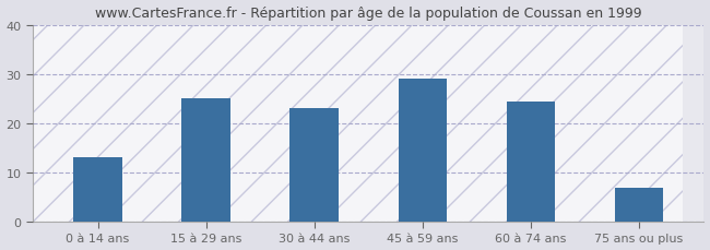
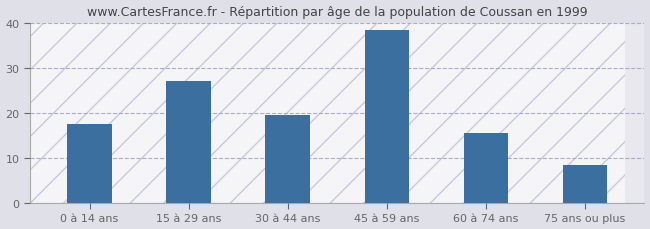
0 à 14 ans: 13.0 -> 17.5
15 à 29 ans: 25.0 -> 27.0
30 à 44 ans: 23.0 -> 19.5
45 à 59 ans: 29.0 -> 38.5
60 à 74 ans: 24.5 -> 15.5
75 ans ou plus: 7.0 -> 8.5
